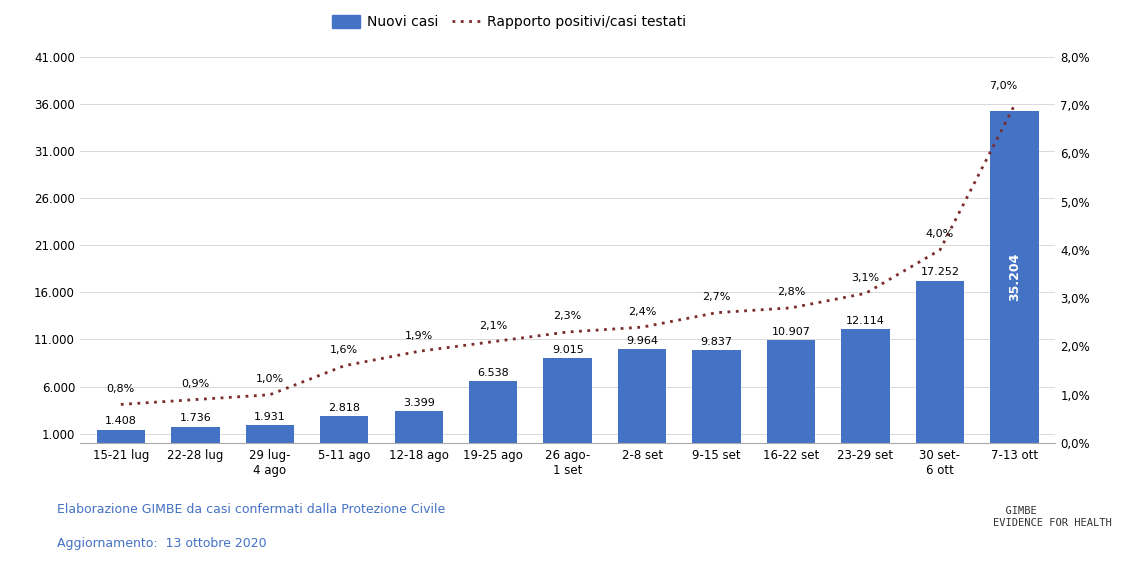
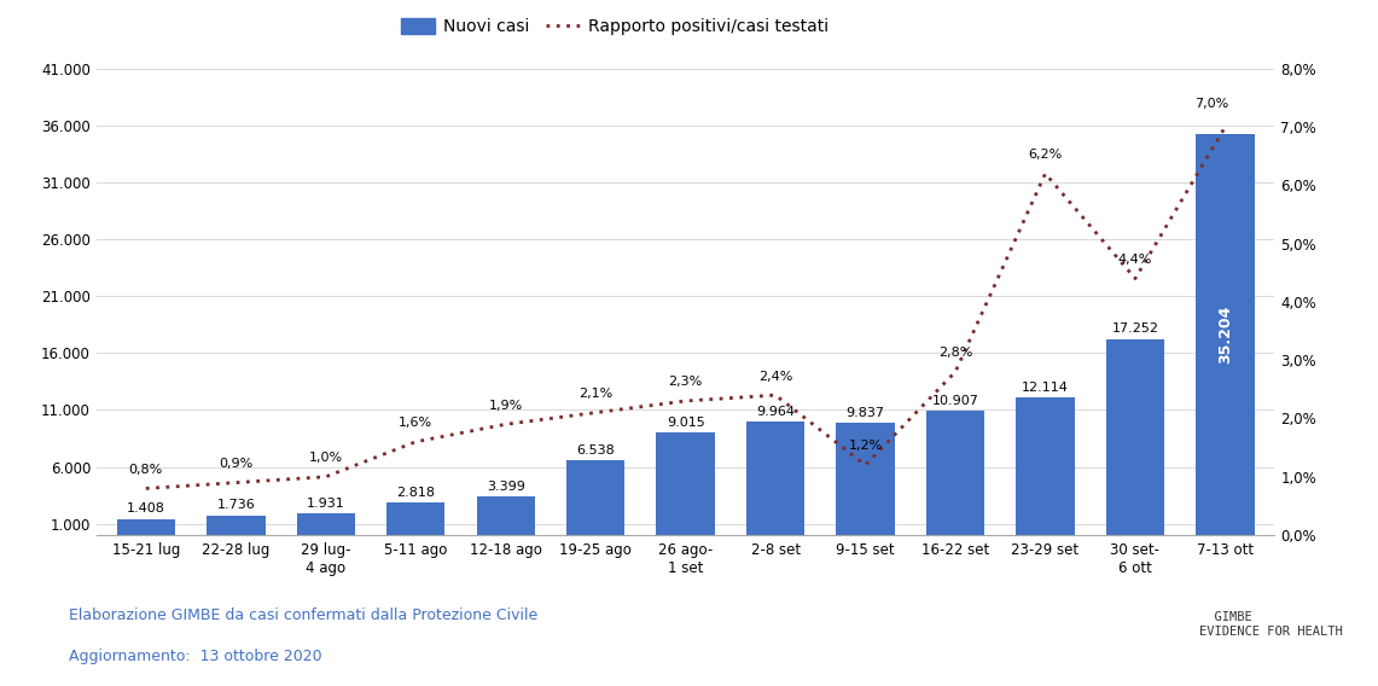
Rapporto positivi/casi testati/9-15 set: 2,7% -> 1,2%
Rapporto positivi/casi testati/23-29 set: 3,1% -> 6,2%
Rapporto positivi/casi testati/30 set- 6 ott: 4,0% -> 4,4%
